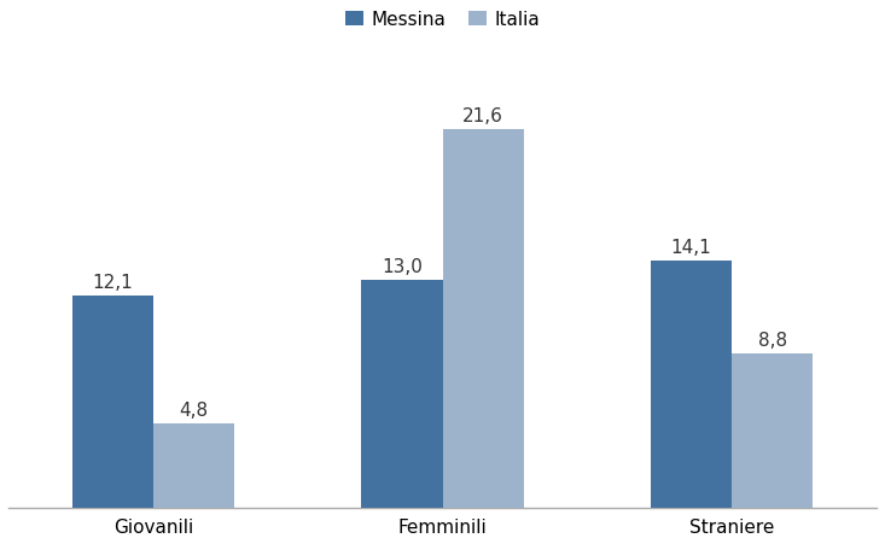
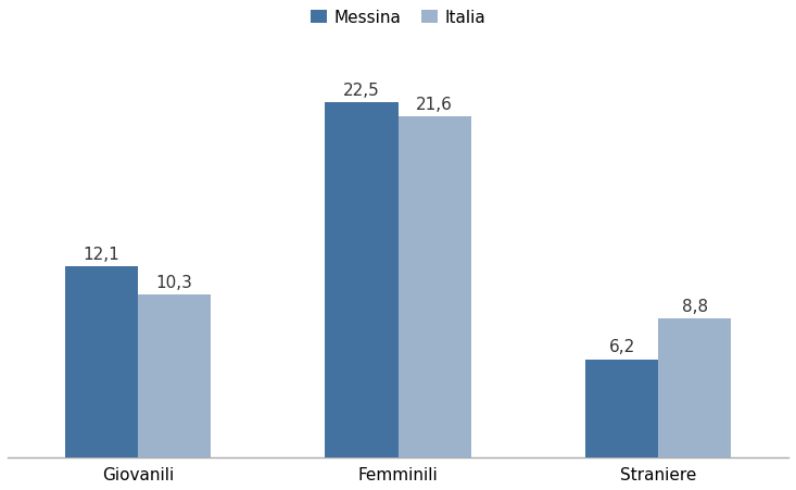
Italia/Giovanili: 4,8 -> 10,3
Messina/Femminili: 13,0 -> 22,5
Messina/Straniere: 14,1 -> 6,2
